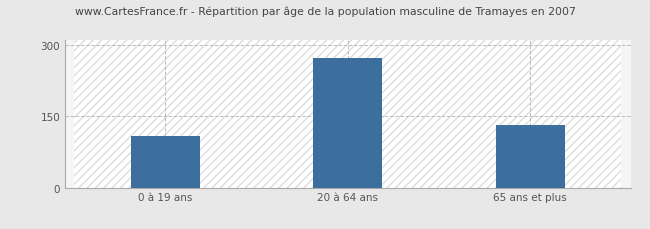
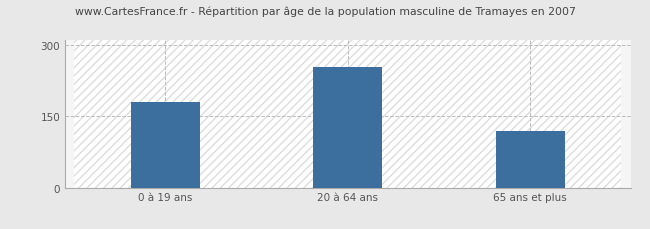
0 à 19 ans: 108 -> 180
20 à 64 ans: 272 -> 255
65 ans et plus: 132 -> 120
